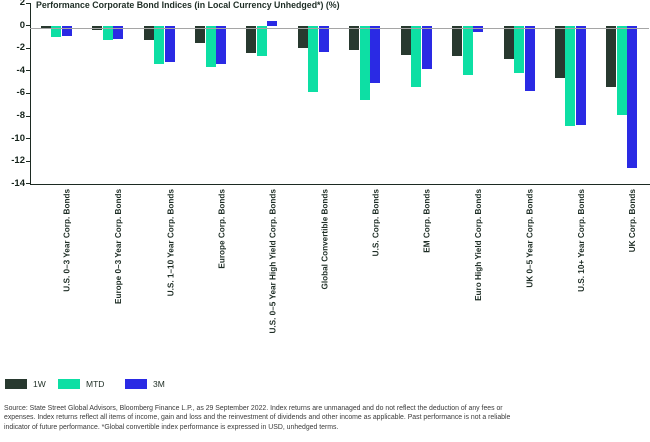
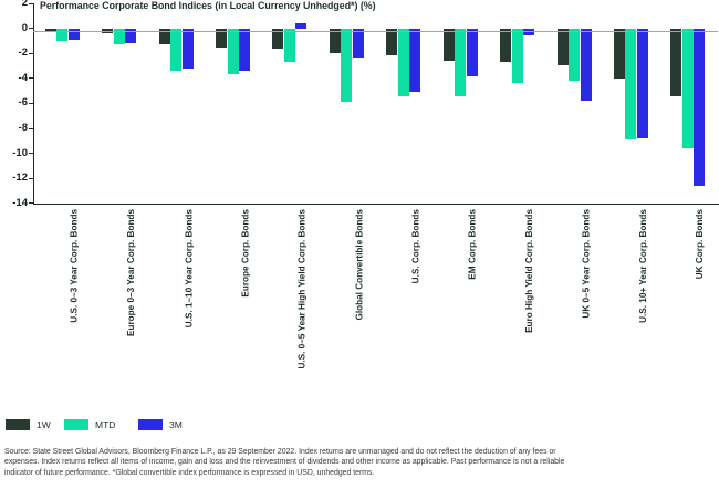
1W/U.S. 0–5 Year High Yield Corp. Bonds: -2.4 -> -1.6
MTD/U.S. Corp. Bonds: -6.6 -> -5.4
1W/U.S. 10+ Year Corp. Bonds: -4.6 -> -4.0
MTD/UK Corp. Bonds: -7.9 -> -9.6
